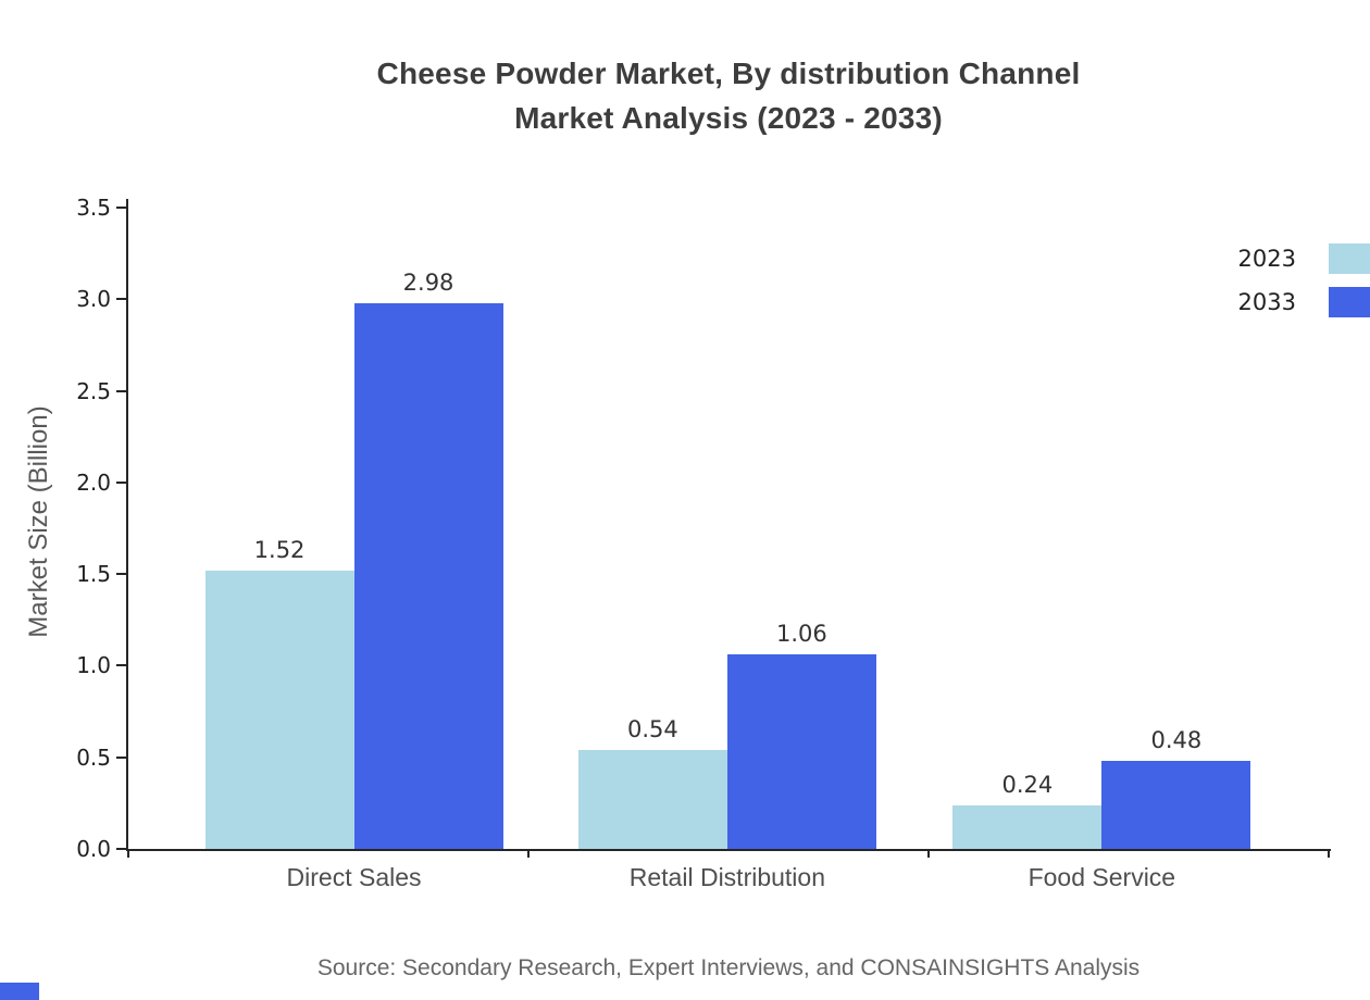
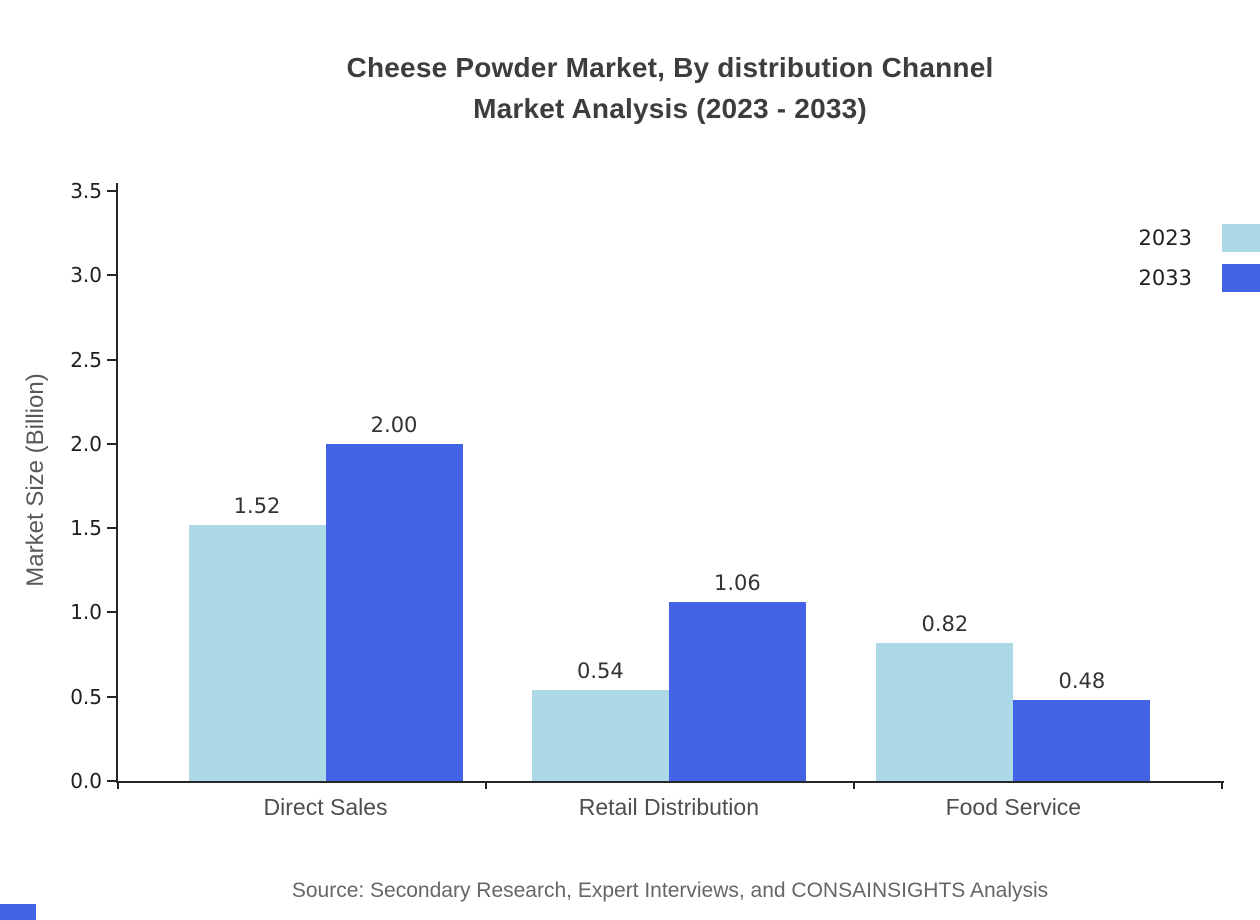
2033/Direct Sales: 2.98 -> 2.00
2023/Food Service: 0.24 -> 0.82
